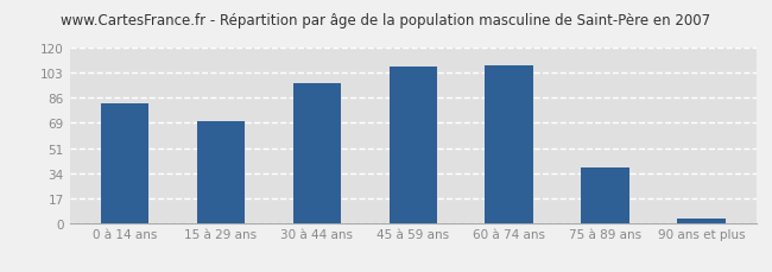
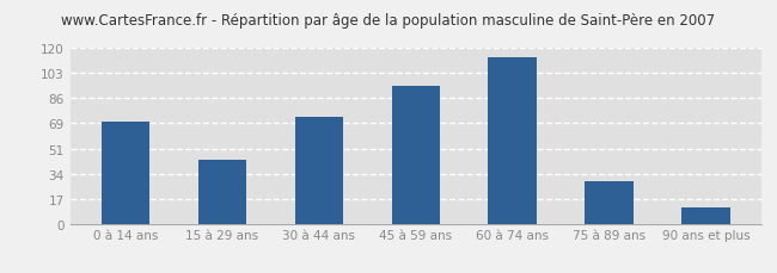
0 à 14 ans: 82 -> 70
15 à 29 ans: 70 -> 44
30 à 44 ans: 96 -> 73
45 à 59 ans: 107 -> 94
60 à 74 ans: 108 -> 114
75 à 89 ans: 38 -> 29
90 ans et plus: 3 -> 11
